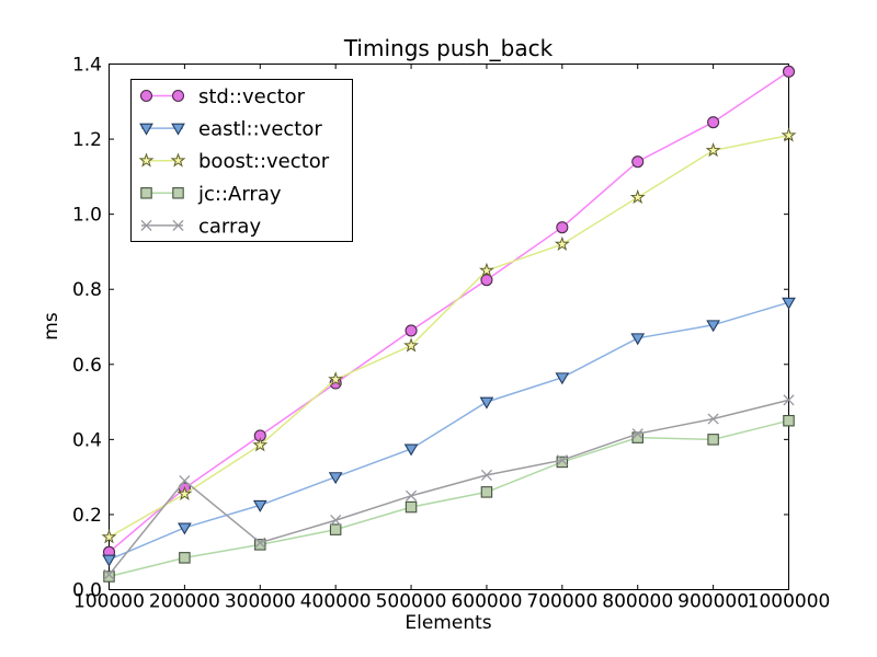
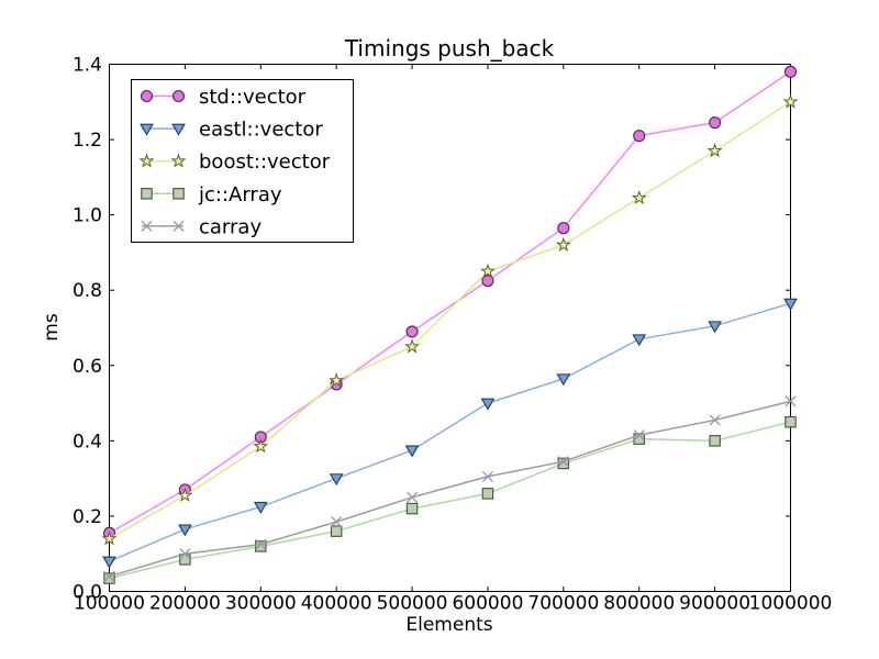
std::vector/100000: 0.10 -> 0.15
carray/200000: 0.29 -> 0.10
std::vector/800000: 1.14 -> 1.21
boost::vector/1000000: 1.21 -> 1.30
